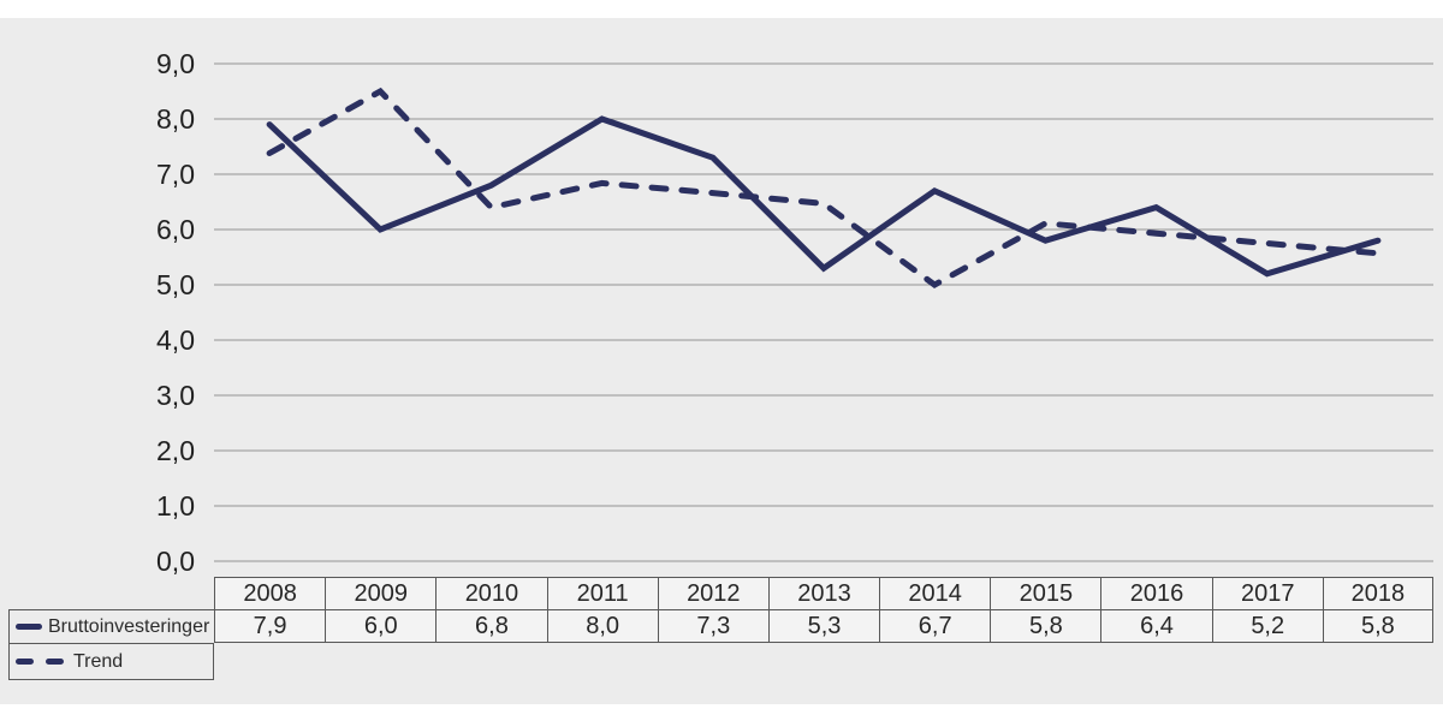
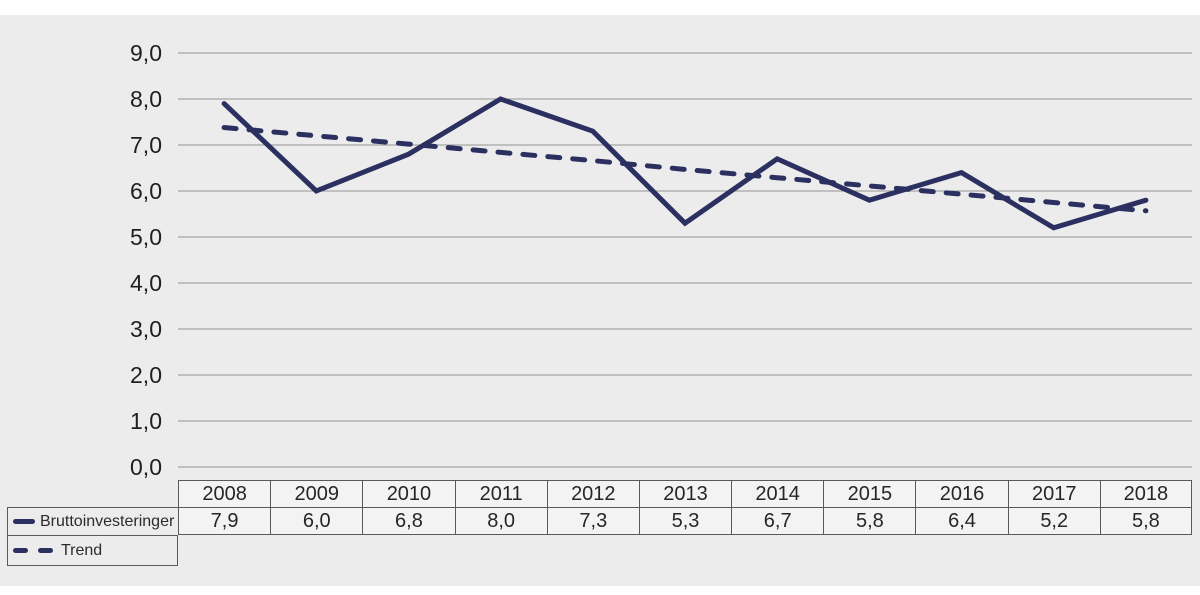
Trend/2009: 8,5 -> 7,2
Trend/2010: 6,4 -> 7,0
Trend/2014: 5,0 -> 6,3
